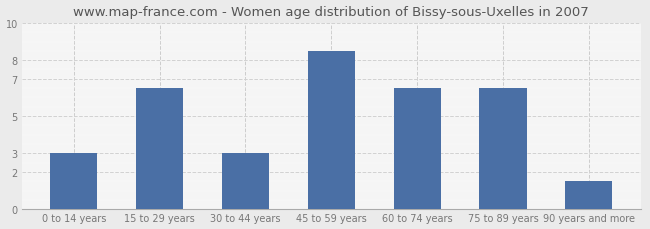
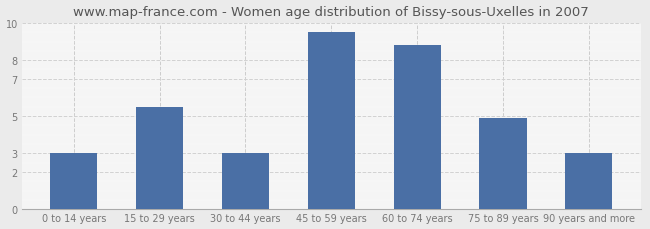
15 to 29 years: 6.5 -> 5.5
45 to 59 years: 8.5 -> 9.5
60 to 74 years: 6.5 -> 8.8
75 to 89 years: 6.5 -> 4.9
90 years and more: 1.5 -> 3.0
